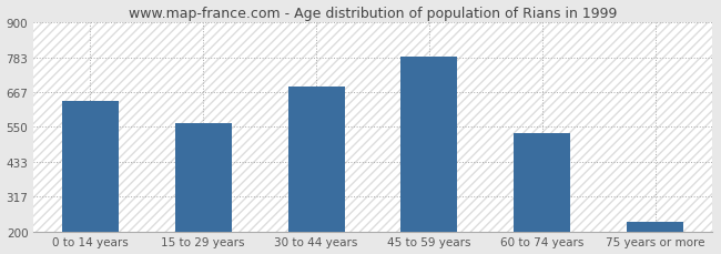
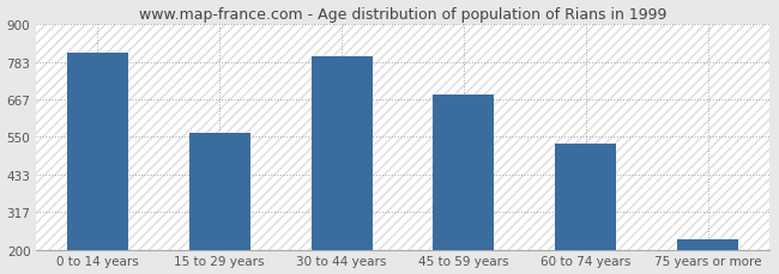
0 to 14 years: 635 -> 810
30 to 44 years: 685 -> 800
45 to 59 years: 785 -> 680
